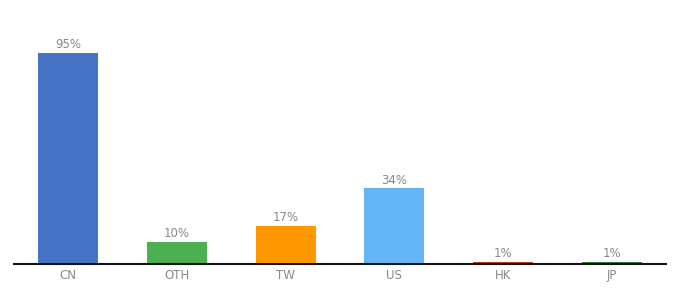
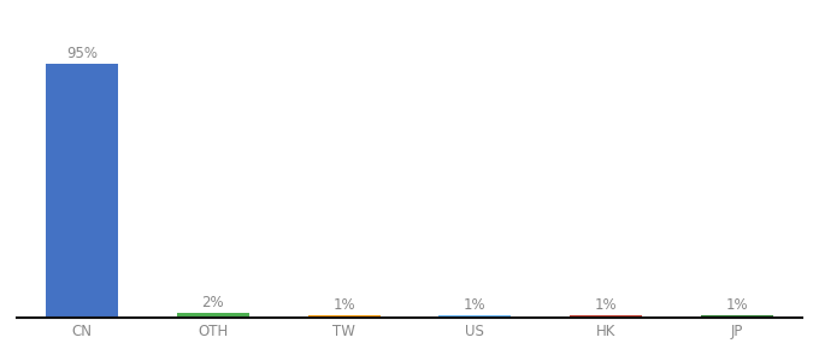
OTH: 10% -> 2%
TW: 17% -> 1%
US: 34% -> 1%
